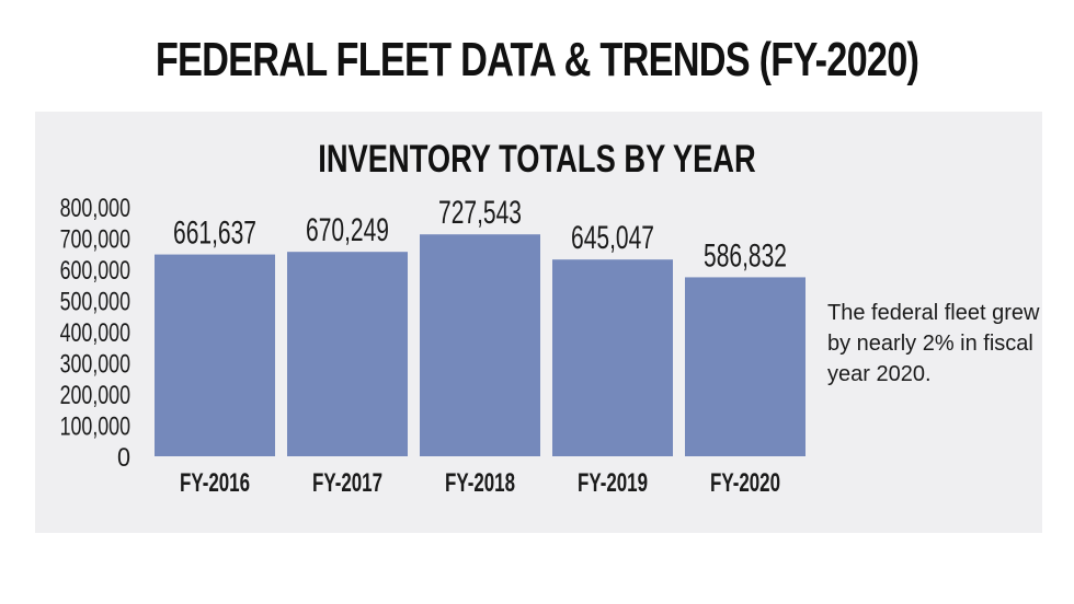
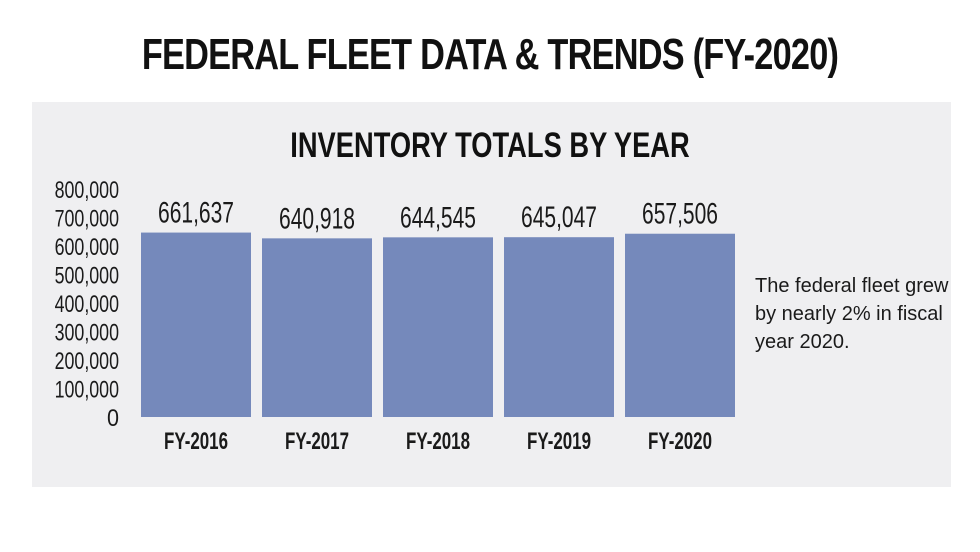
FY-2017: 670,249 -> 640,918
FY-2018: 727,543 -> 644,545
FY-2020: 586,832 -> 657,506
